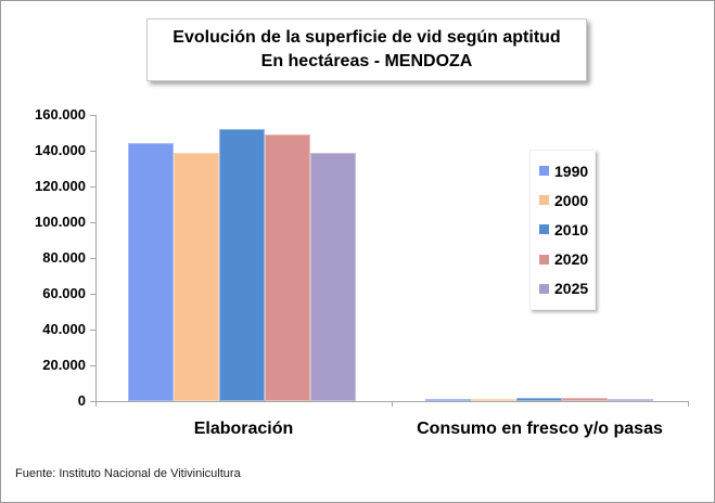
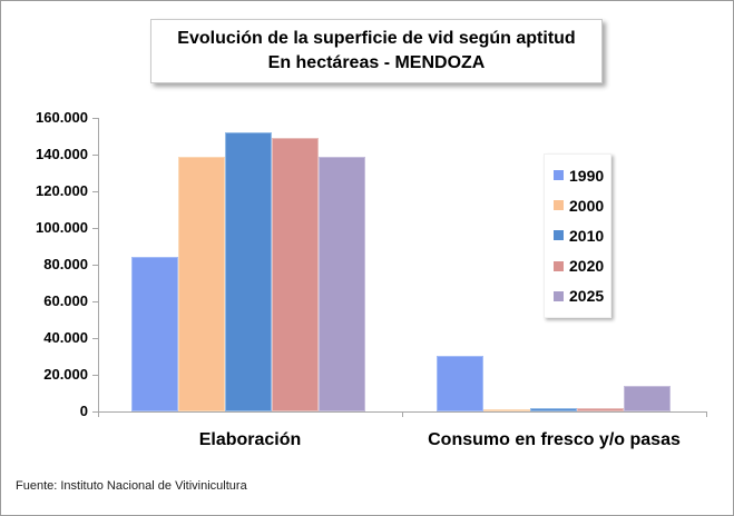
1990/Elaboración: 144000 -> 84000
1990/Consumo en fresco y/o pasas: 1000 -> 30000
2025/Consumo en fresco y/o pasas: 1000 -> 14000
